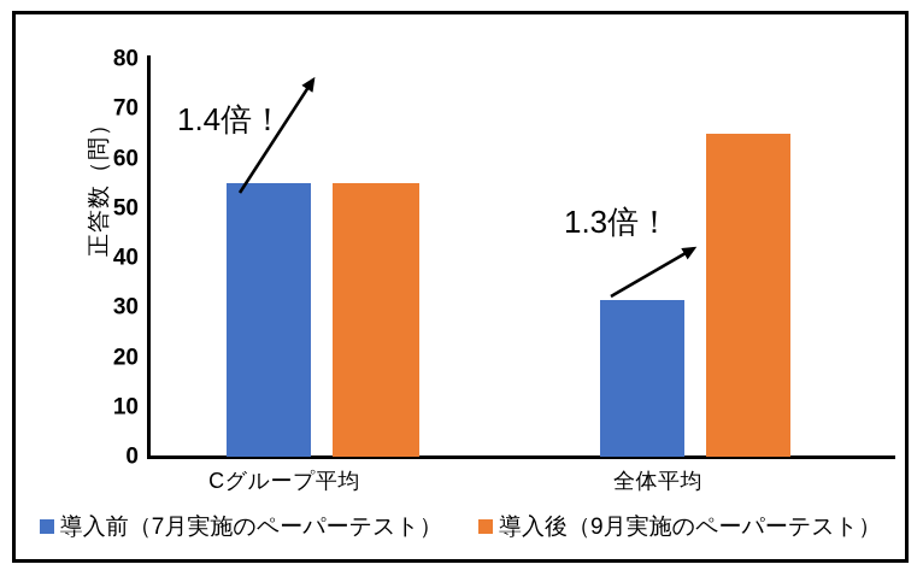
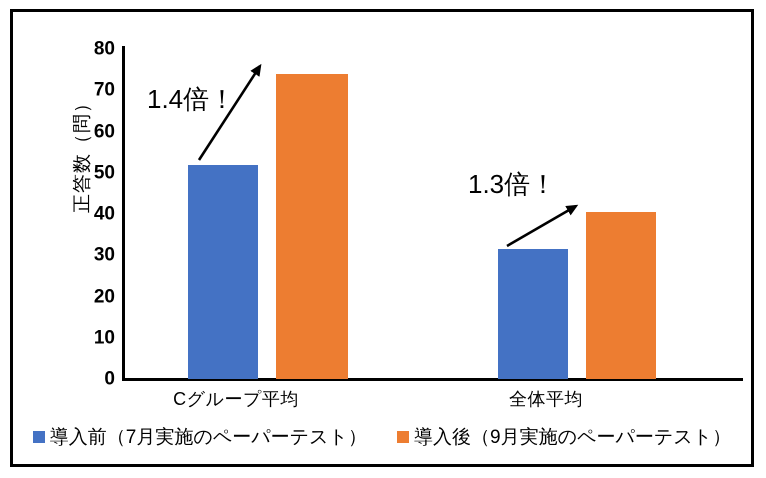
導入前（7月実施のペーパーテスト）/Cグループ平均: 55 -> 52
導入後（9月実施のペーパーテスト）/Cグループ平均: 55 -> 74
導入後（9月実施のペーパーテスト）/全体平均: 65 -> 40
